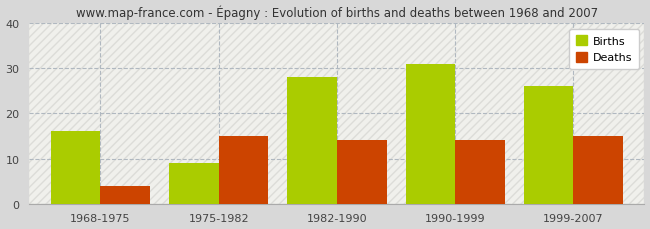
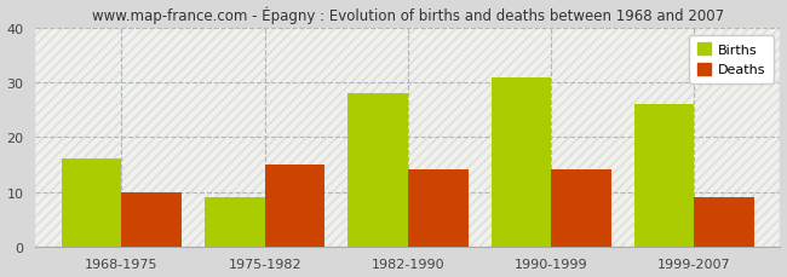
Deaths/1968-1975: 4 -> 10
Deaths/1999-2007: 15 -> 9
